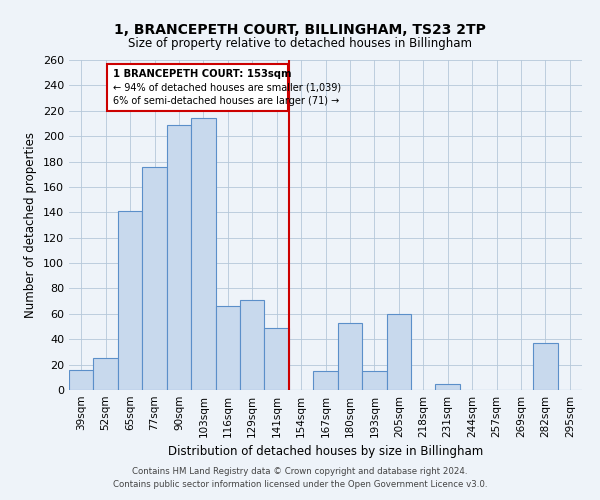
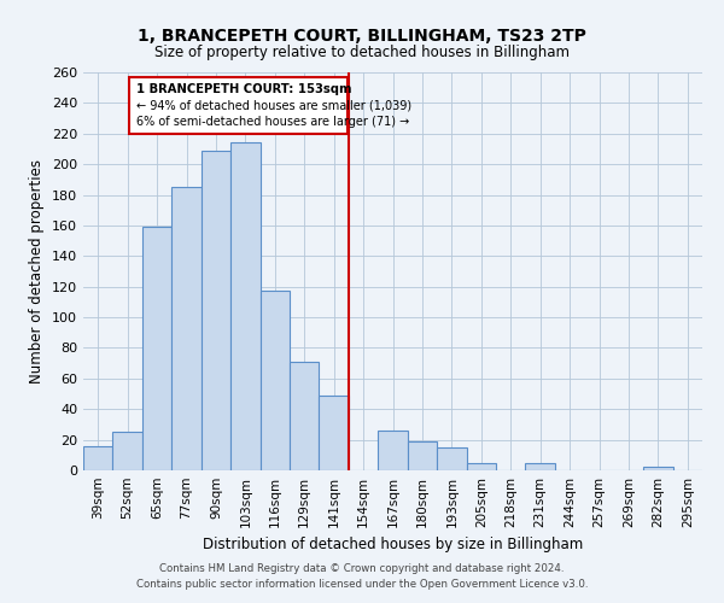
65sqm: 141 -> 159
77sqm: 176 -> 185
116sqm: 66 -> 117
167sqm: 15 -> 26
180sqm: 53 -> 19
205sqm: 60 -> 5
282sqm: 37 -> 2
